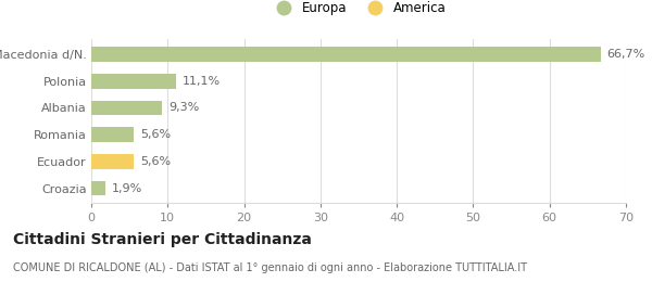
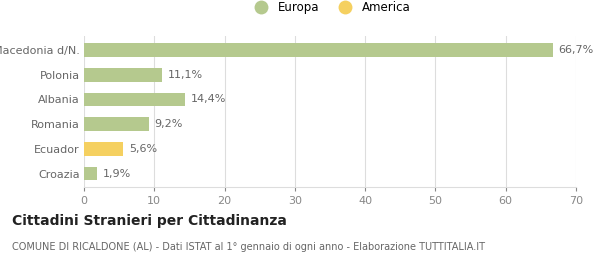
Albania: 9,3% -> 14,4%
Romania: 5,6% -> 9,2%
